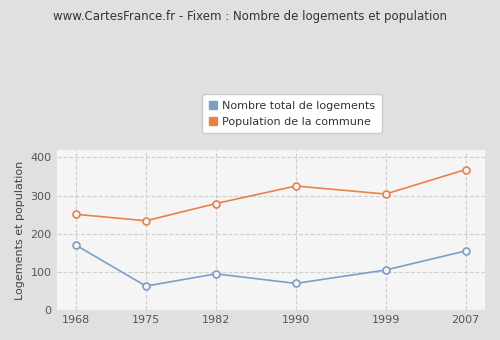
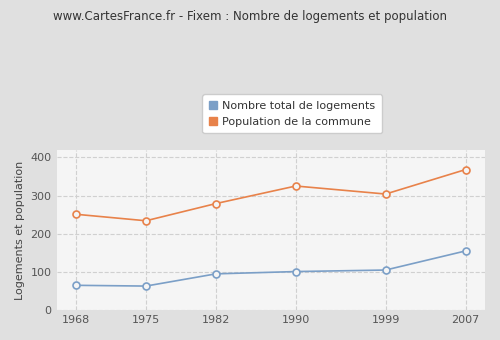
Nombre total de logements/1968: 170 -> 65
Nombre total de logements/1990: 70 -> 101
